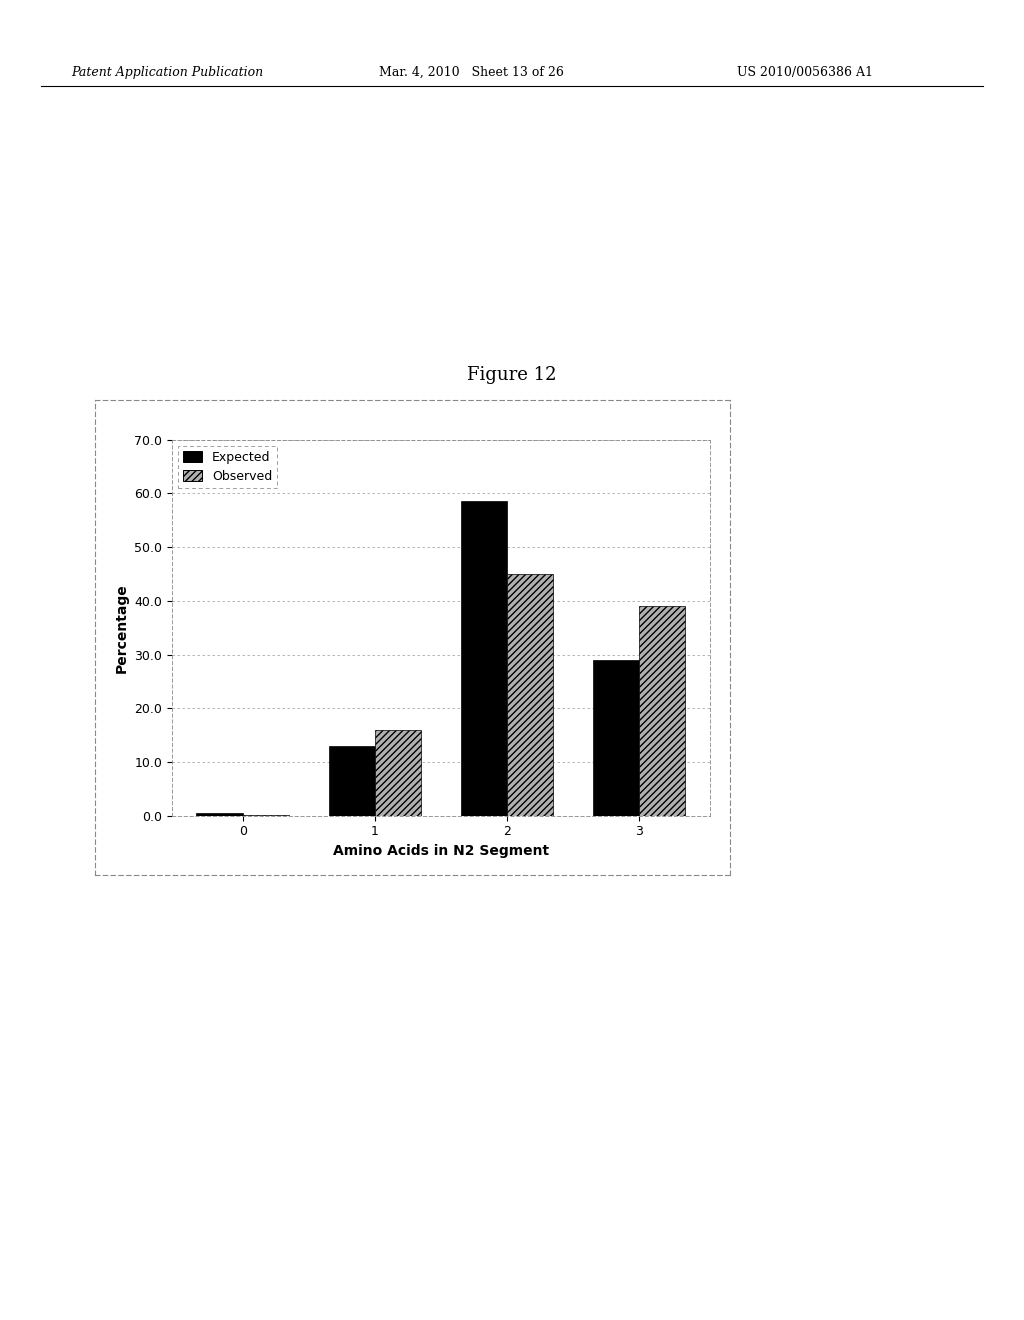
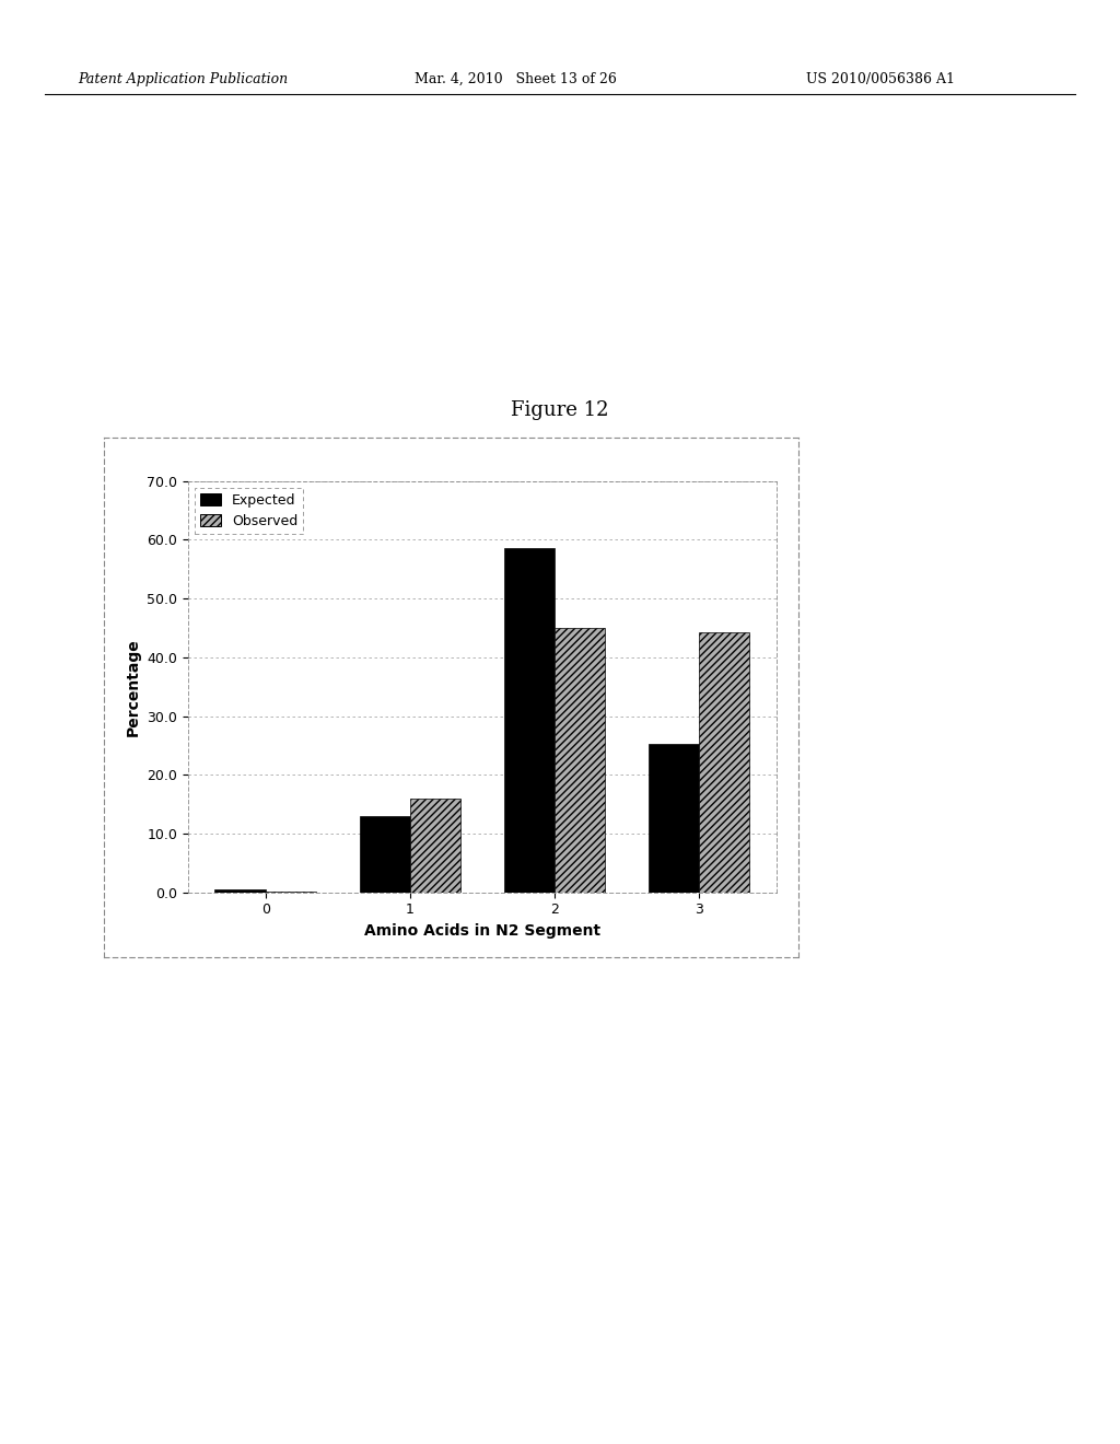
Expected/3: 29.0 -> 25.2
Observed/3: 39.0 -> 44.2
